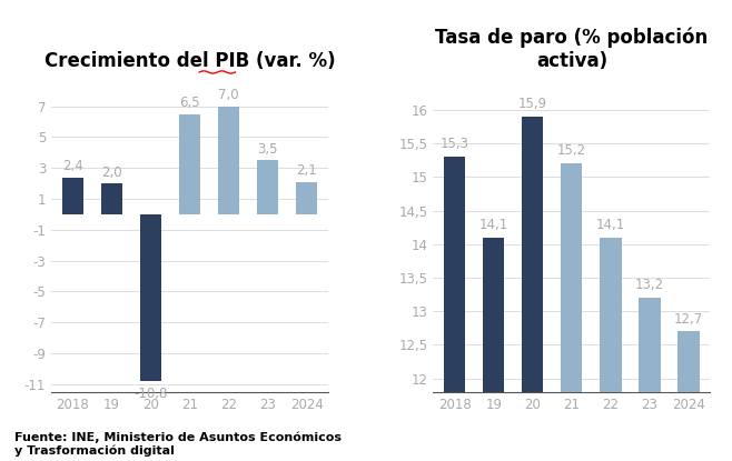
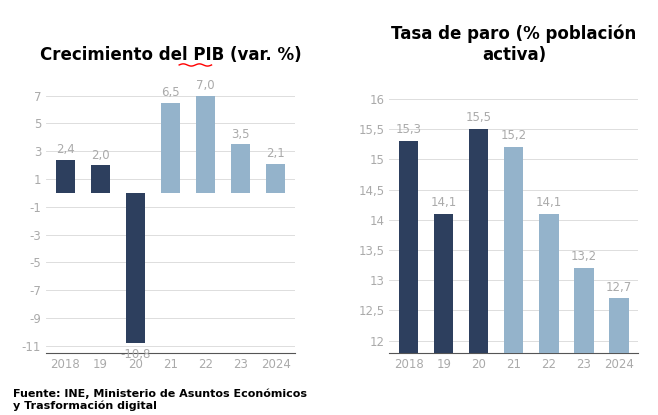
20: 15,9 -> 15,5
